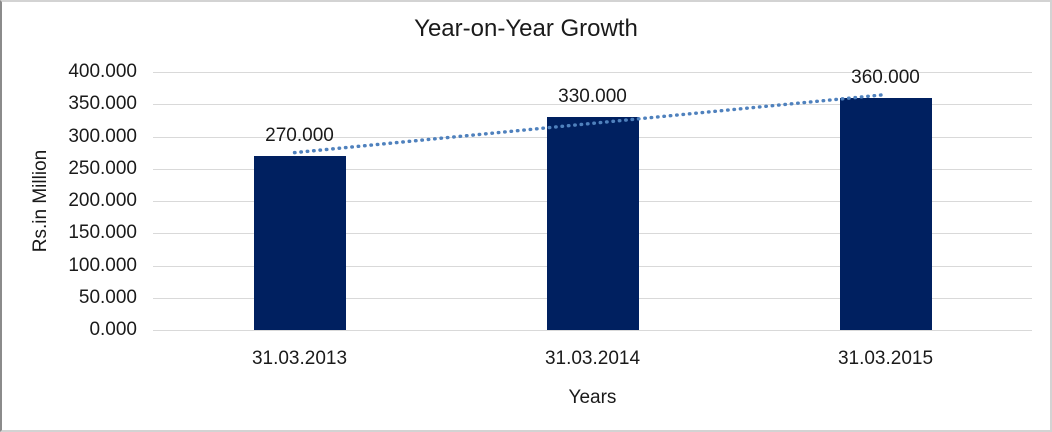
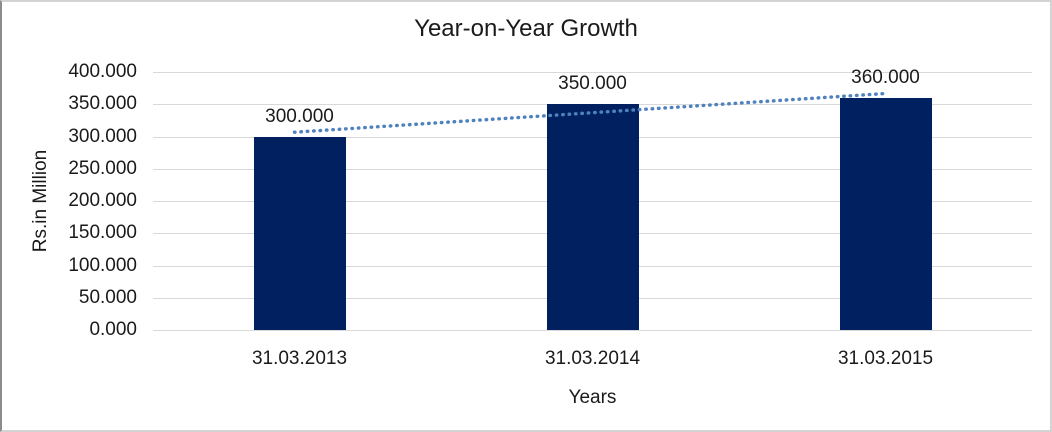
31.03.2013: 270.000 -> 300.000
31.03.2014: 330.000 -> 350.000
